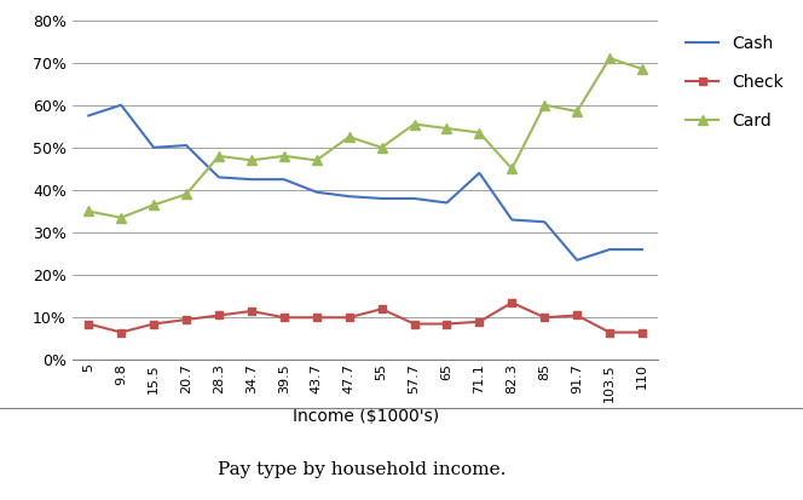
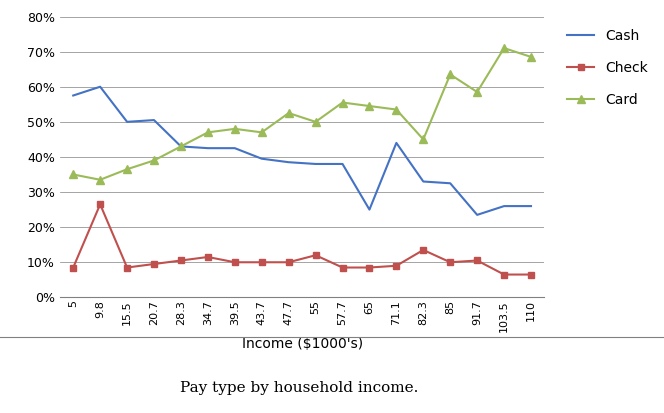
Check/9.8: 6.5% -> 26.5%
Card/28.3: 48.0% -> 43.0%
Cash/65: 37.0% -> 25.0%
Card/85: 60.0% -> 63.5%
